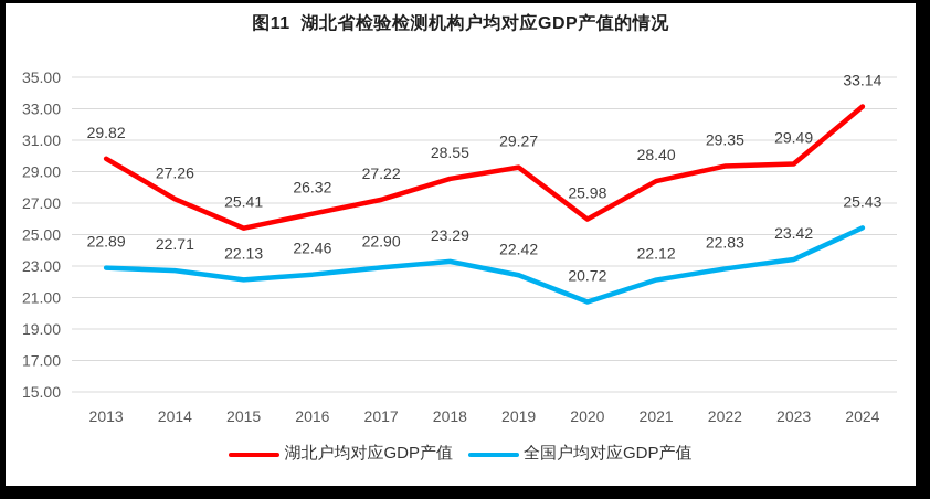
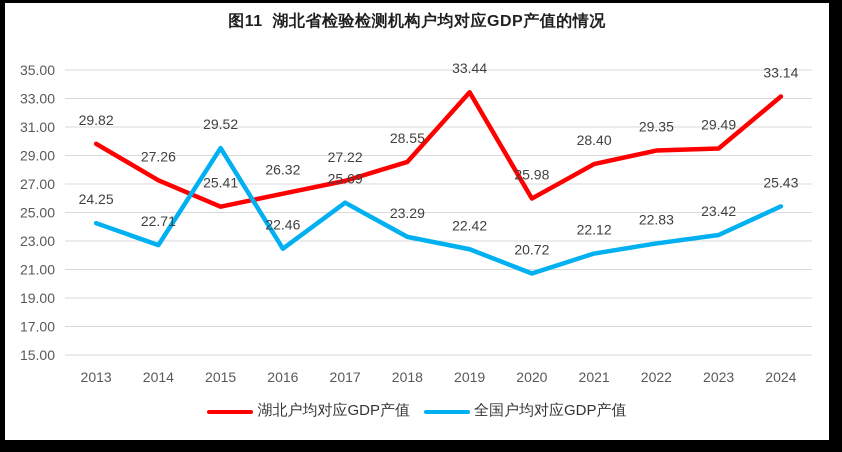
全国户均对应GDP产值/2013: 22.89 -> 24.25
全国户均对应GDP产值/2015: 22.13 -> 29.52
全国户均对应GDP产值/2017: 22.90 -> 25.69
湖北户均对应GDP产值/2019: 29.27 -> 33.44
